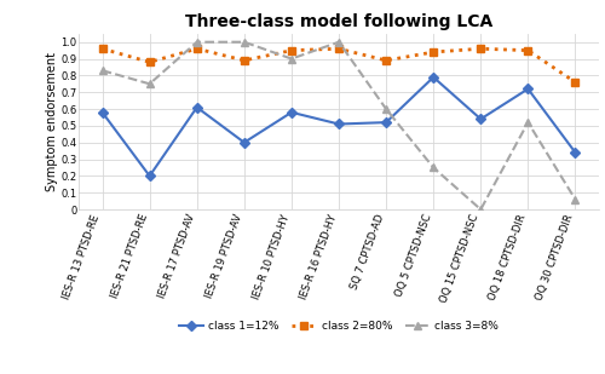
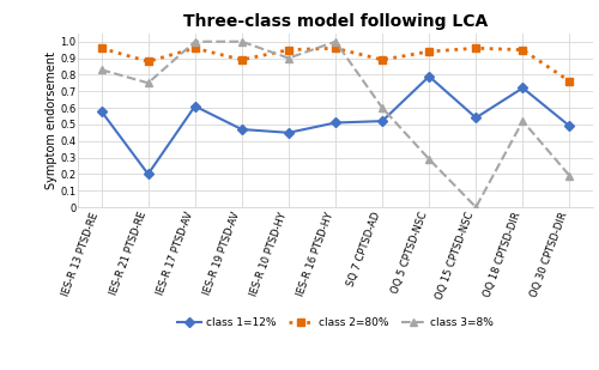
class 1=12%/IES-R 19 PTSD-AV: 0.40 -> 0.47
class 1=12%/IES-R 10 PTSD-HY: 0.58 -> 0.45
class 3=8%/OQ 5 CPTSD-NSC: 0.25 -> 0.29
class 1=12%/OQ 30 CPTSD-DIR: 0.34 -> 0.49
class 3=8%/OQ 30 CPTSD-DIR: 0.06 -> 0.19
